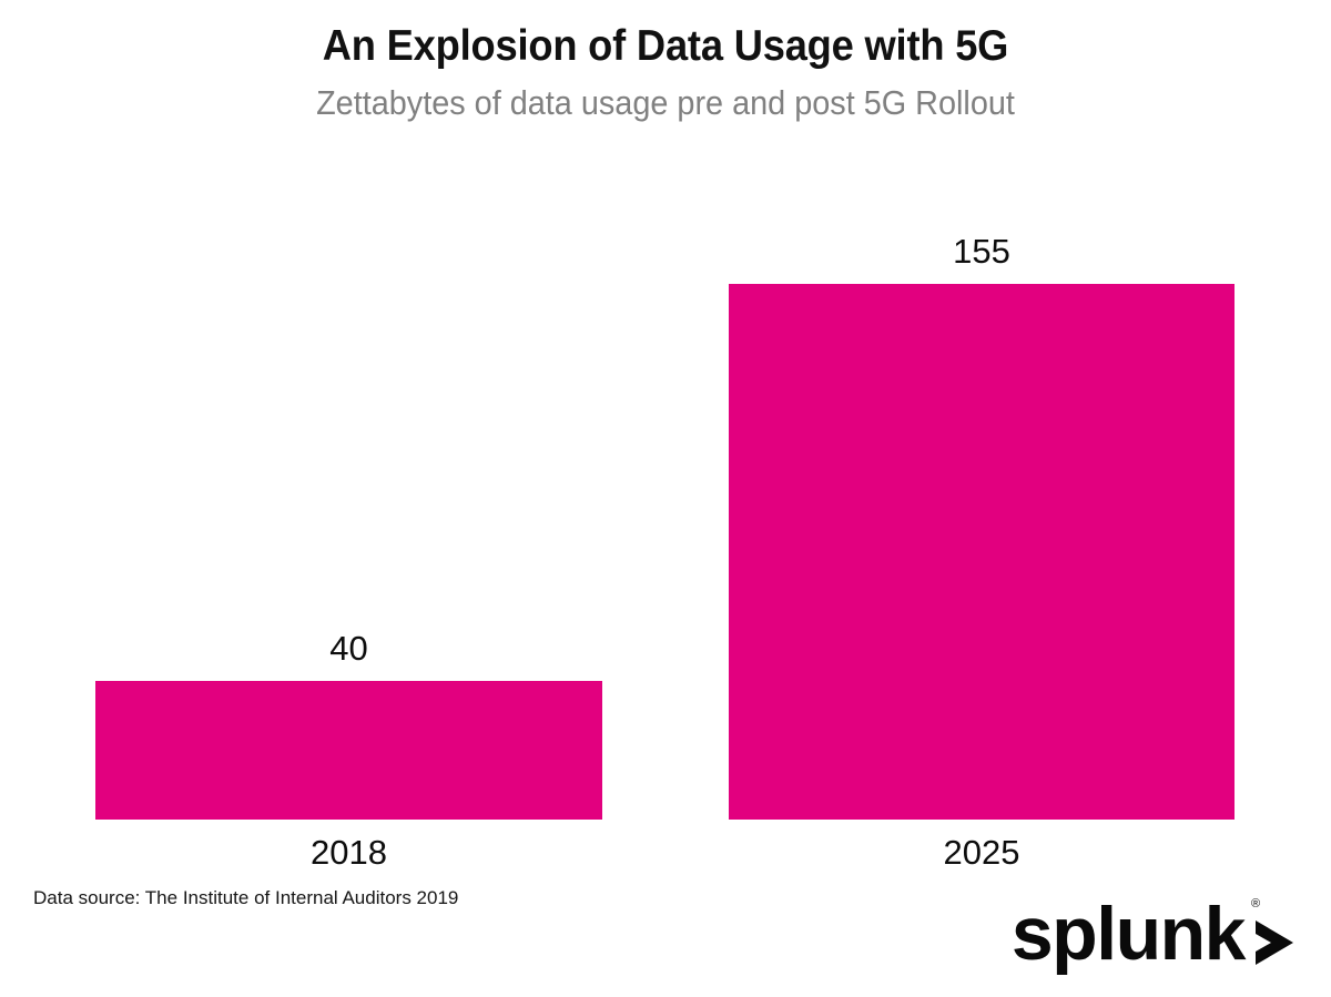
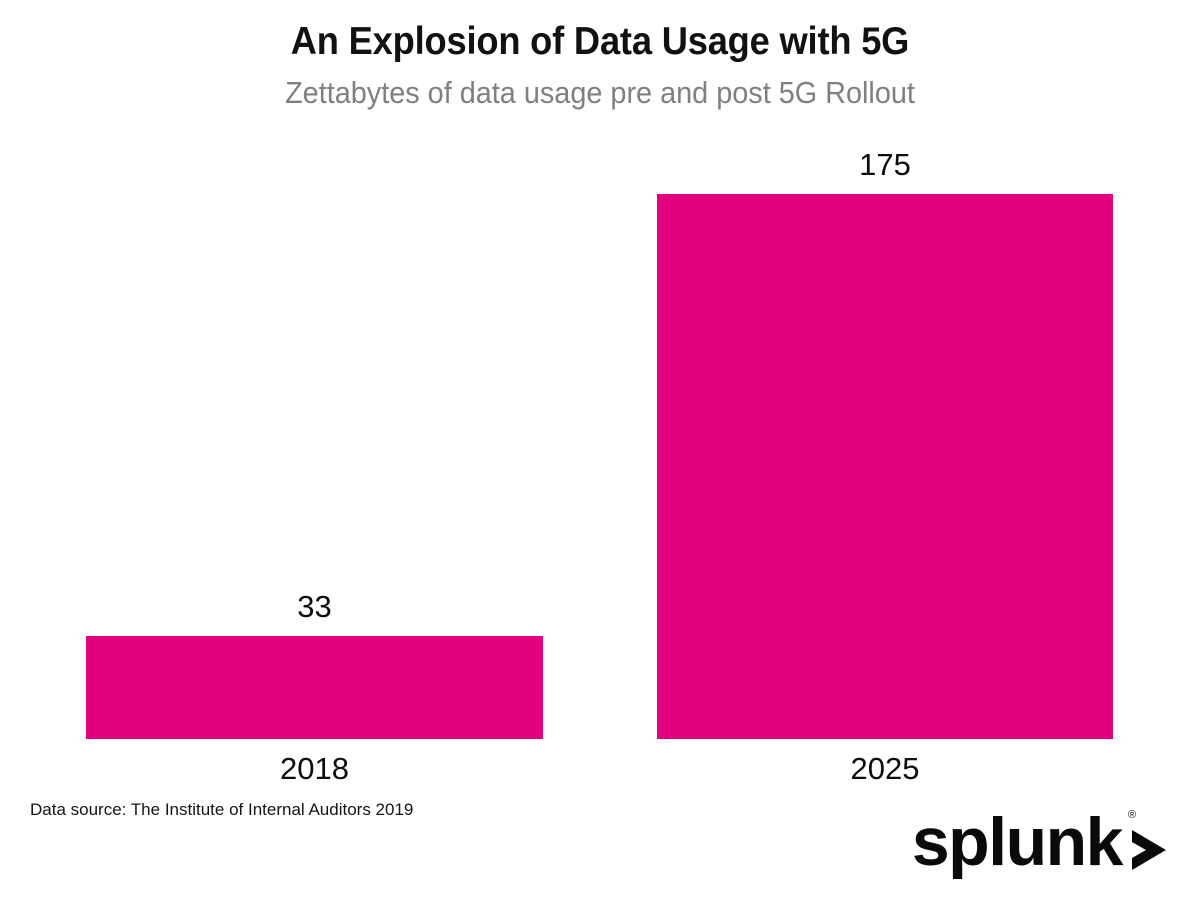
2018: 40 -> 33
2025: 155 -> 175
